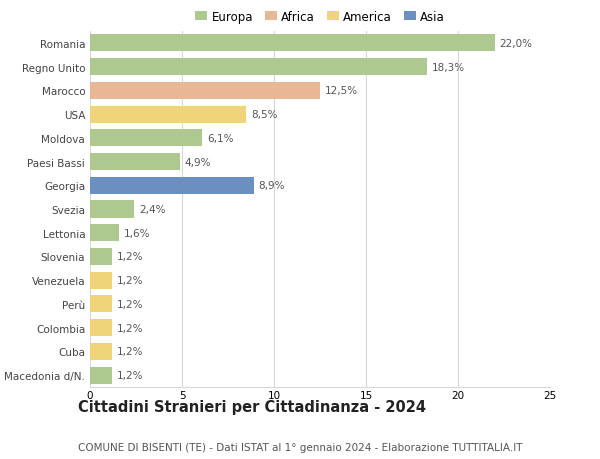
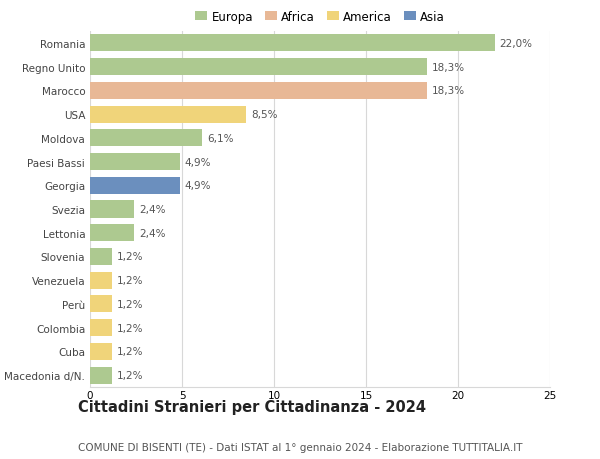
Marocco: 12,5% -> 18,3%
Georgia: 8,9% -> 4,9%
Lettonia: 1,6% -> 2,4%
